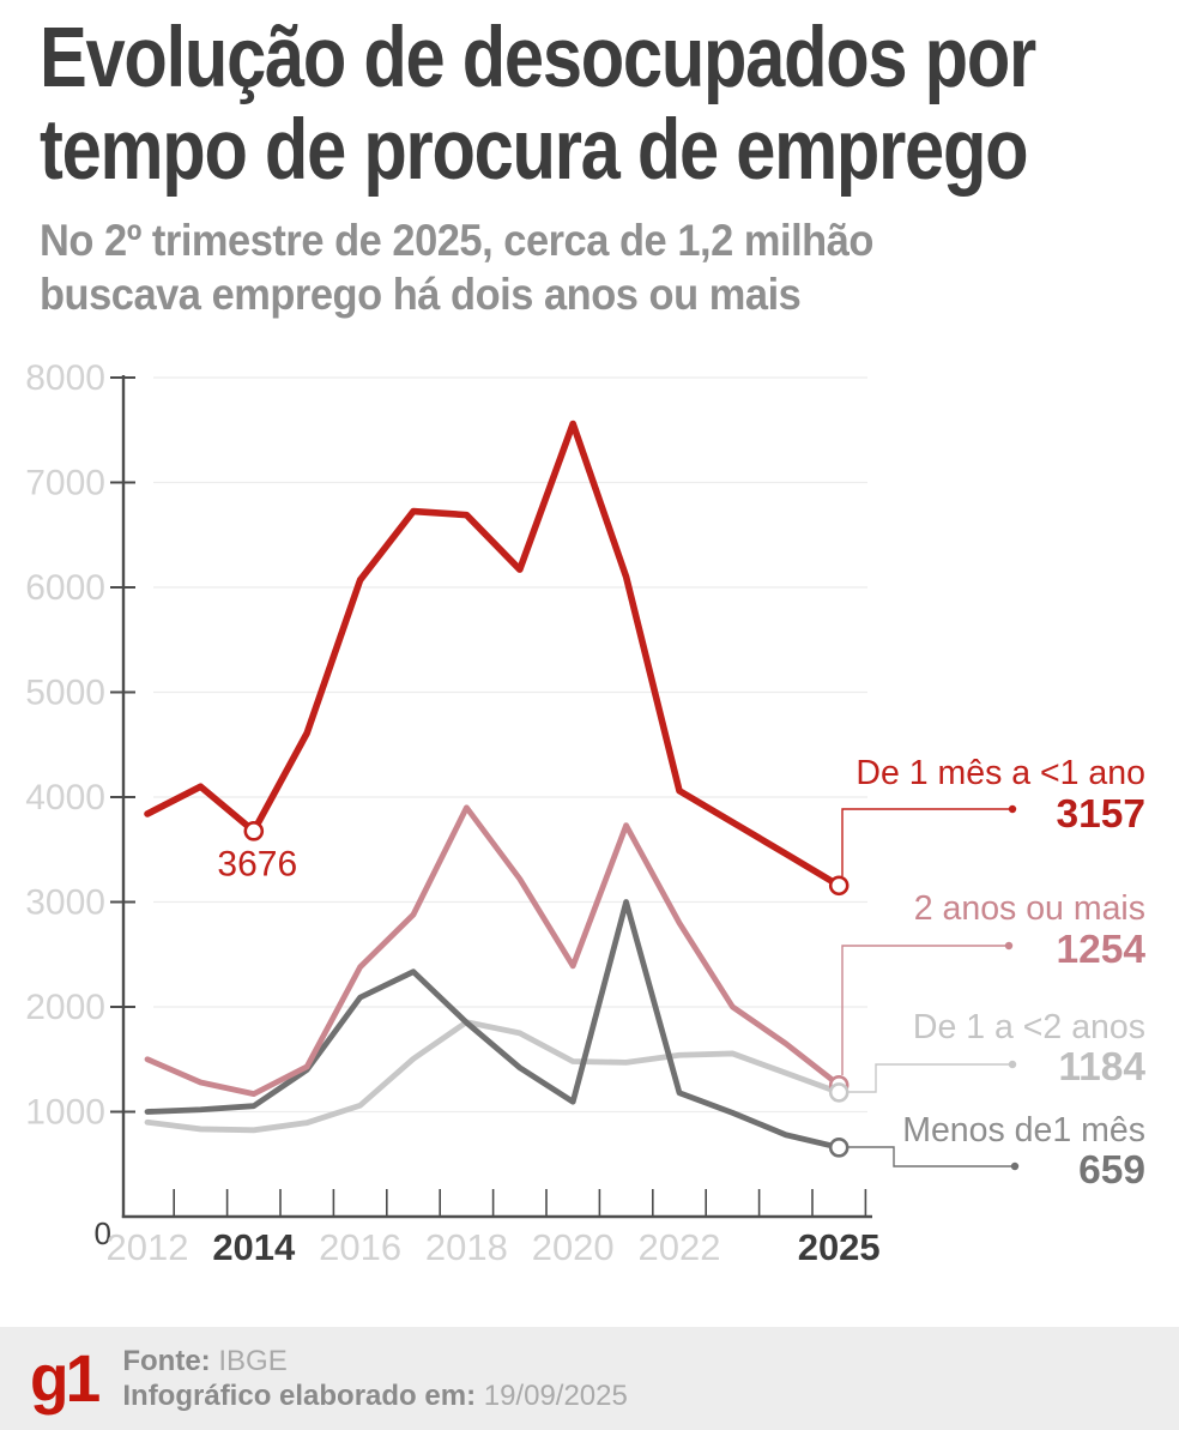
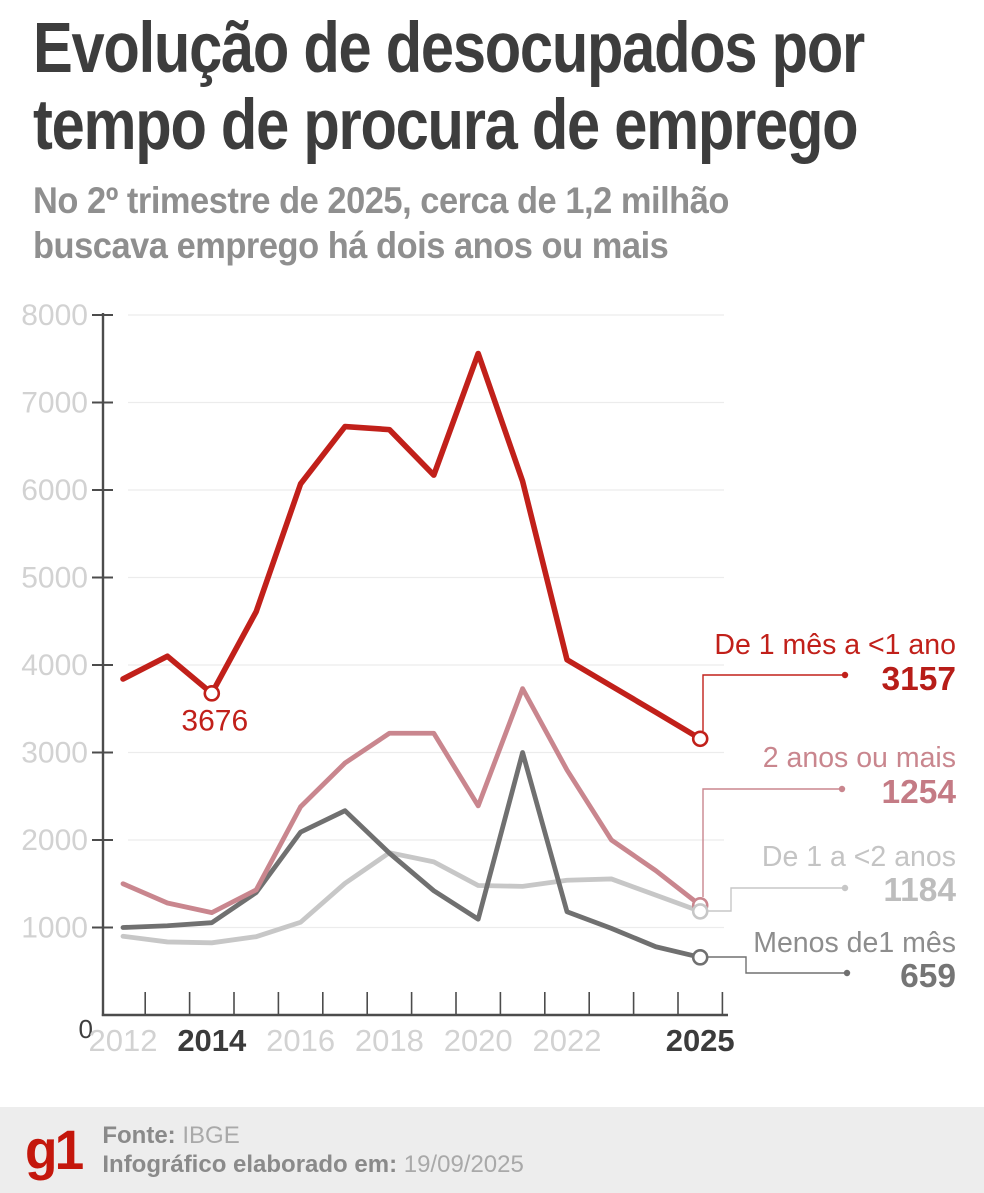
2 anos ou mais/2018: 3900 -> 3200
